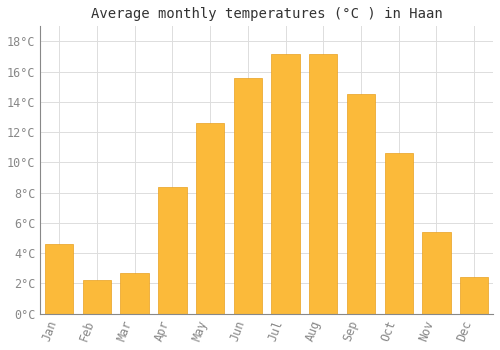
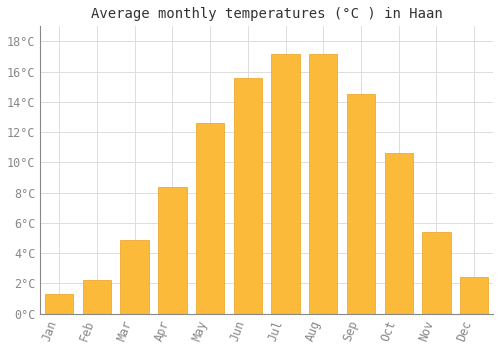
Jan: 4.6°C -> 1.3°C
Mar: 2.7°C -> 4.9°C
